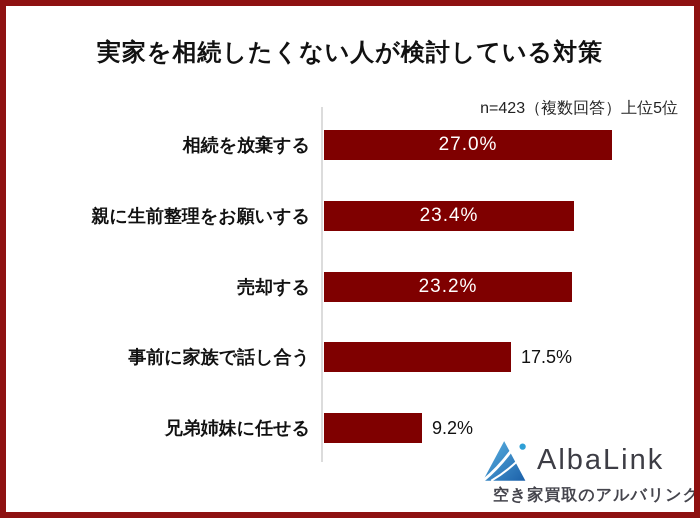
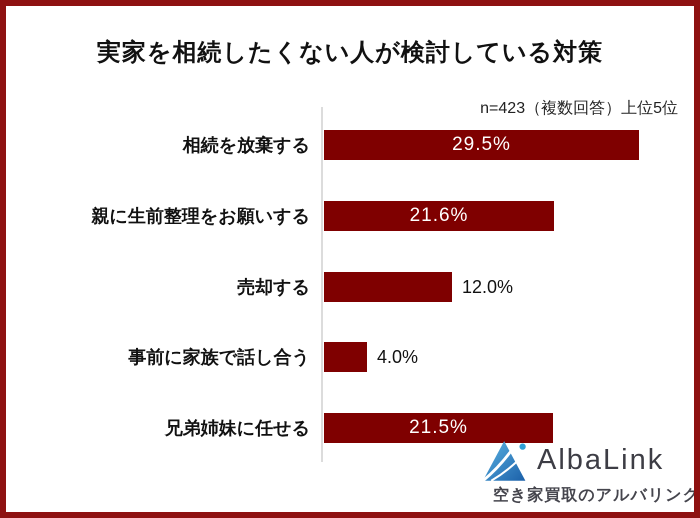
相続を放棄する: 27.0% -> 29.5%
親に生前整理をお願いする: 23.4% -> 21.6%
売却する: 23.2% -> 12.0%
事前に家族で話し合う: 17.5% -> 4.0%
兄弟姉妹に任せる: 9.2% -> 21.5%
